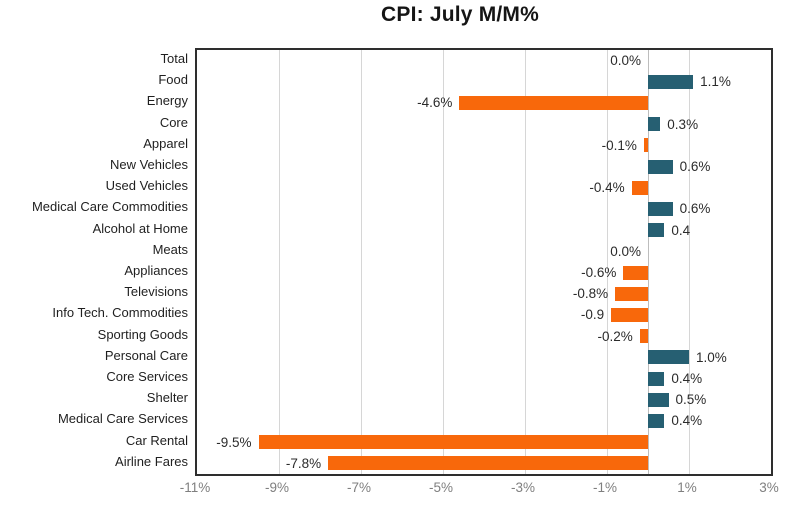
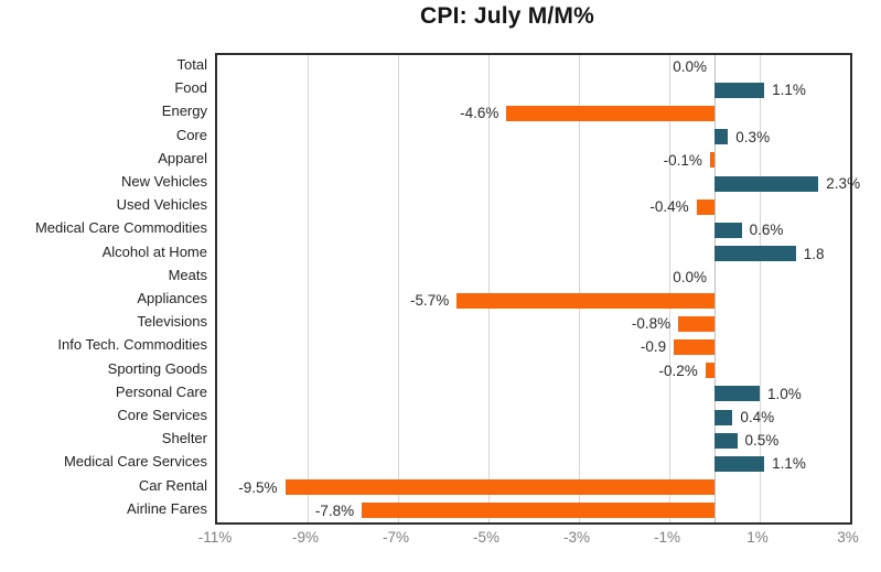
New Vehicles: 0.6% -> 2.3%
Alcohol at Home: 0.4 -> 1.8
Appliances: -0.6% -> -5.7%
Medical Care Services: 0.4% -> 1.1%
